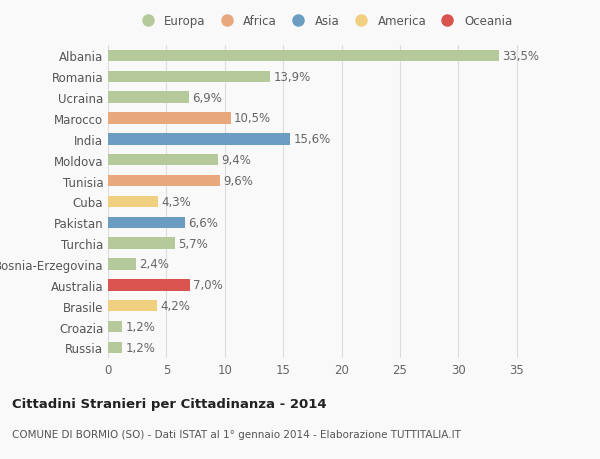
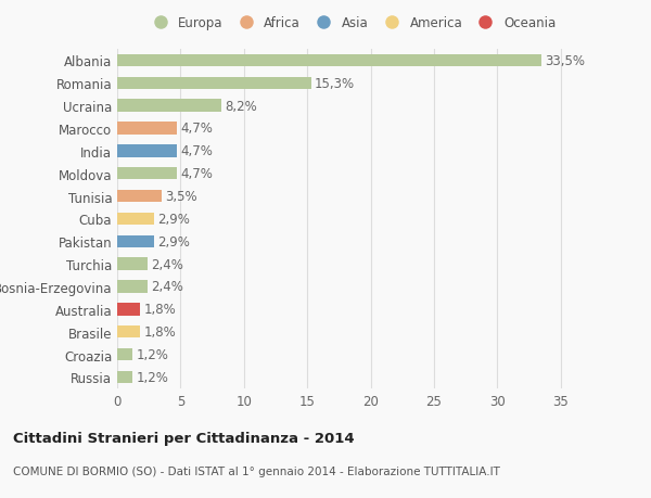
Romania: 13,9% -> 15,3%
Ucraina: 6,9% -> 8,2%
Marocco: 10,5% -> 4,7%
India: 15,6% -> 4,7%
Moldova: 9,4% -> 4,7%
Tunisia: 9,6% -> 3,5%
Cuba: 4,3% -> 2,9%
Pakistan: 6,6% -> 2,9%
Turchia: 5,7% -> 2,4%
Australia: 7,0% -> 1,8%
Brasile: 4,2% -> 1,8%
